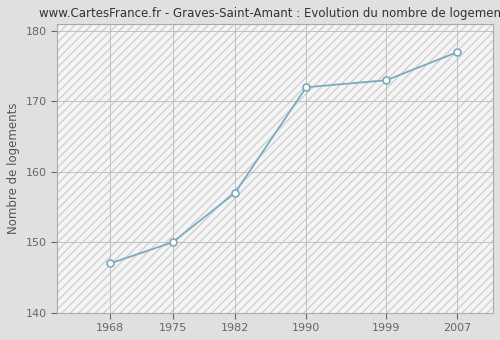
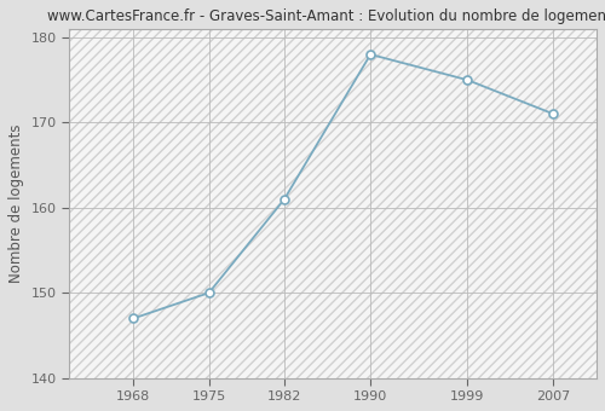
1982: 157 -> 161
1990: 172 -> 178
1999: 173 -> 175
2007: 177 -> 171
